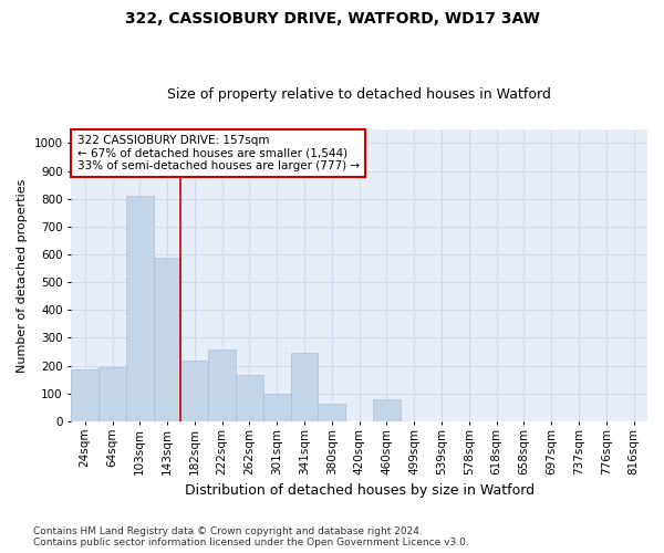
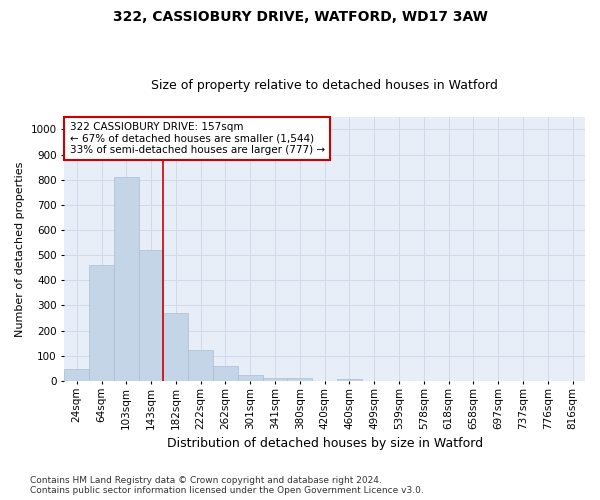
24sqm: 185 -> 46
64sqm: 195 -> 460
143sqm: 590 -> 520
182sqm: 220 -> 270
222sqm: 260 -> 125
262sqm: 165 -> 58
301sqm: 100 -> 22
341sqm: 245 -> 10
380sqm: 65 -> 12
460sqm: 80 -> 8
